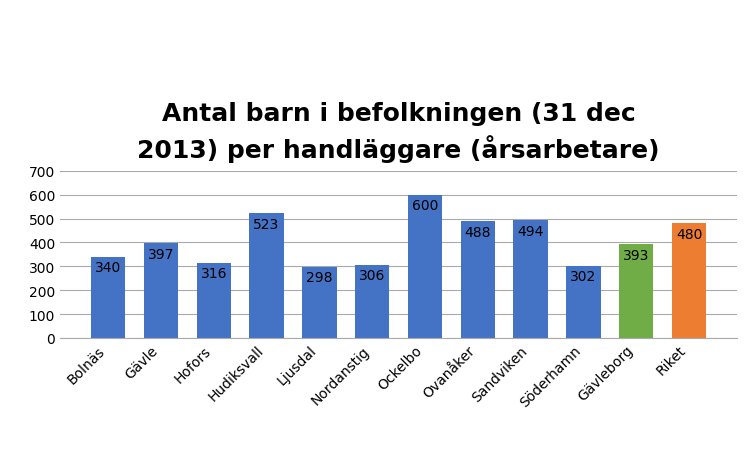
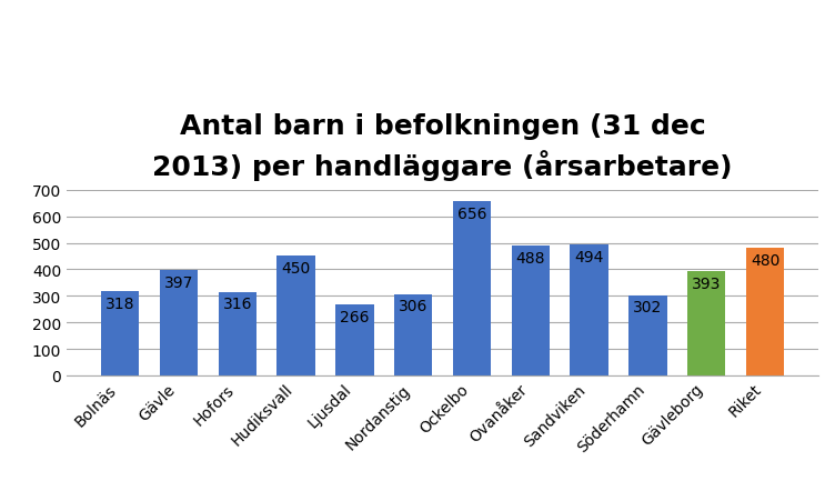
Bolnäs: 340 -> 318
Hudiksvall: 523 -> 450
Ljusdal: 298 -> 266
Ockelbo: 600 -> 656
